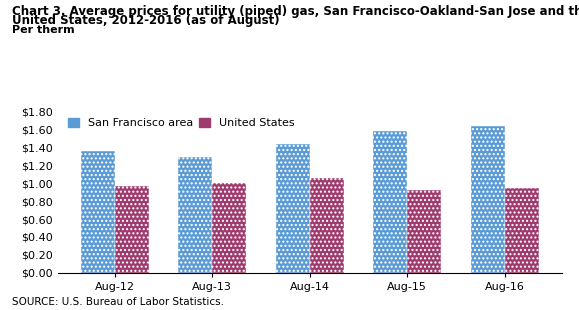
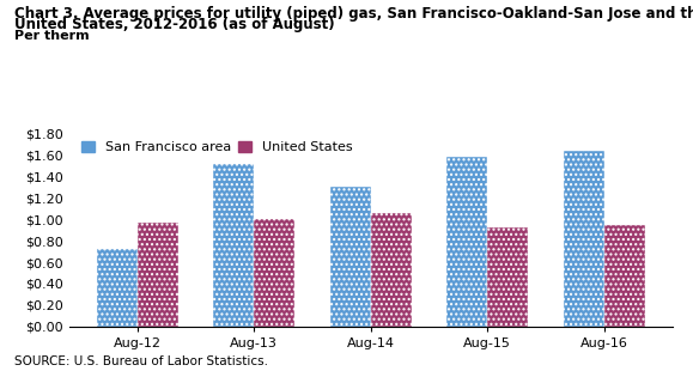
San Francisco area/Aug-12: $1.36 -> $0.72
San Francisco area/Aug-13: $1.29 -> $1.52
San Francisco area/Aug-14: $1.44 -> $1.30
